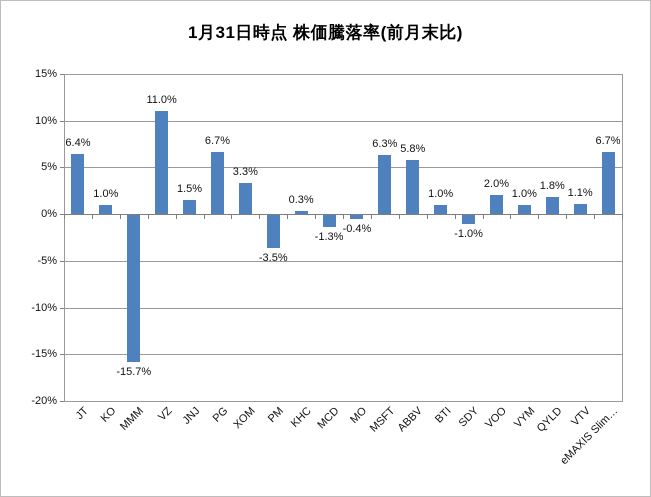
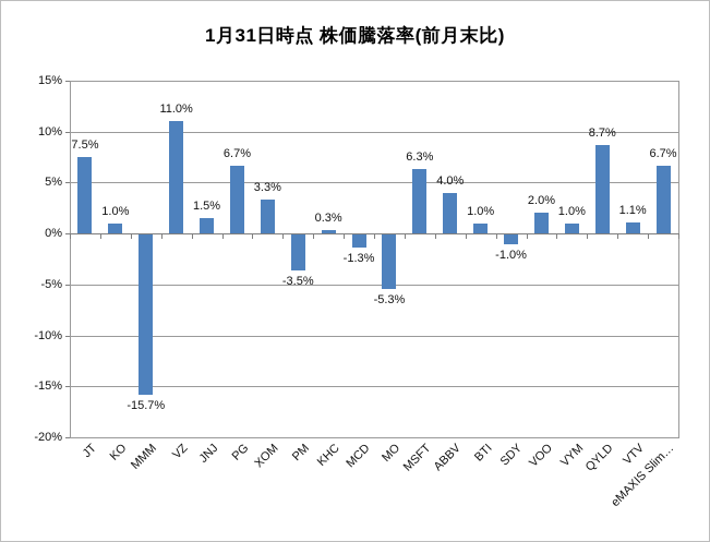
JT: 6.4% -> 7.5%
MO: -0.4% -> -5.3%
ABBV: 5.8% -> 4.0%
QYLD: 1.8% -> 8.7%
